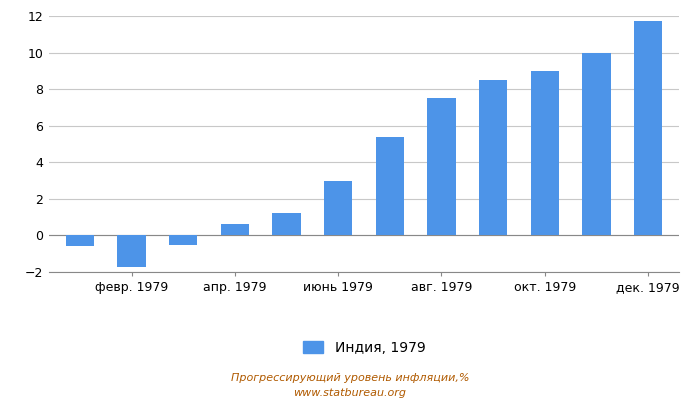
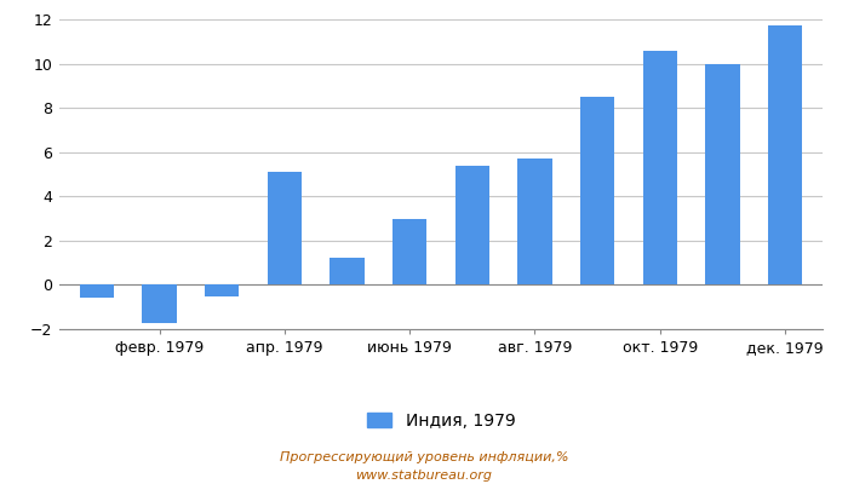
апр. 1979: 0.6 -> 5.1
авг. 1979: 7.5 -> 5.7
окт. 1979: 9.0 -> 10.6
